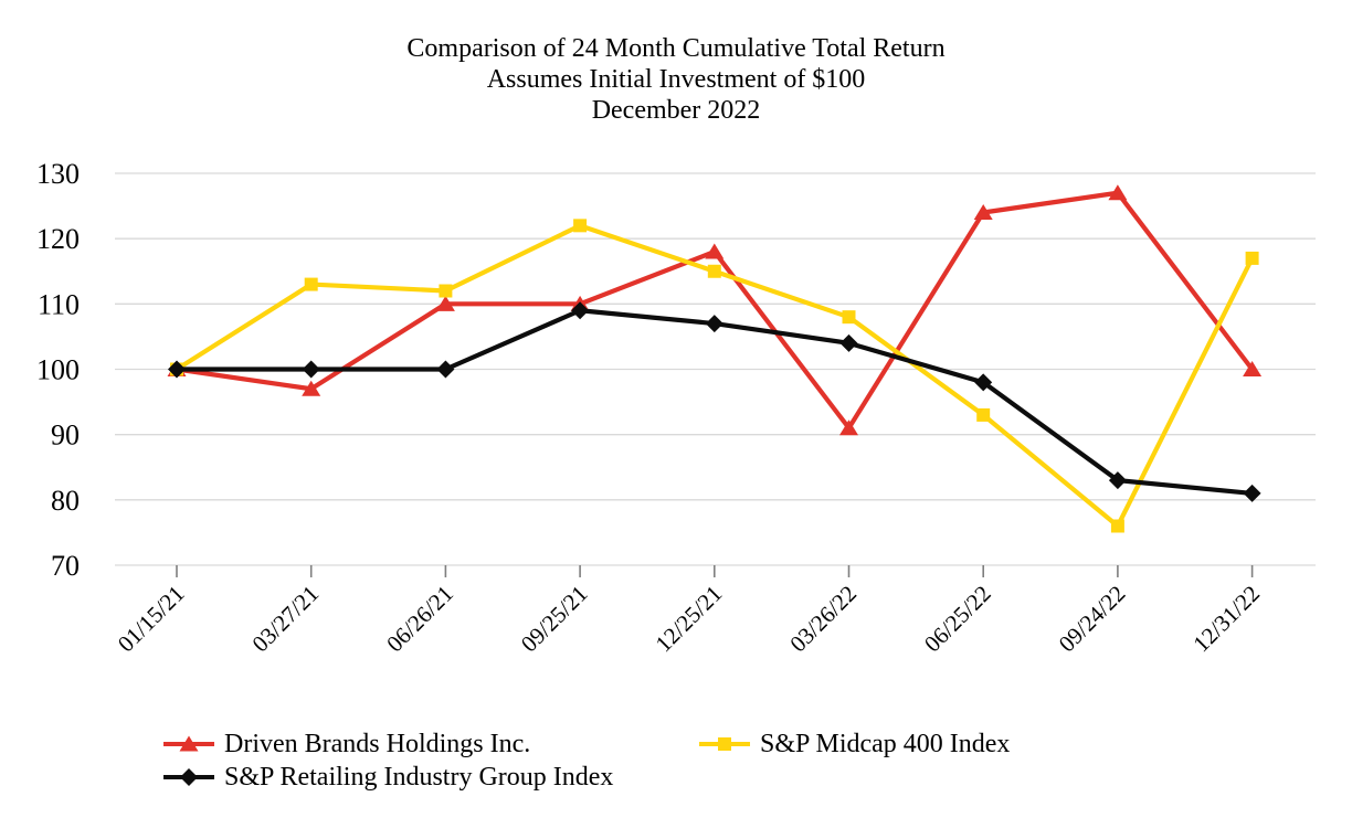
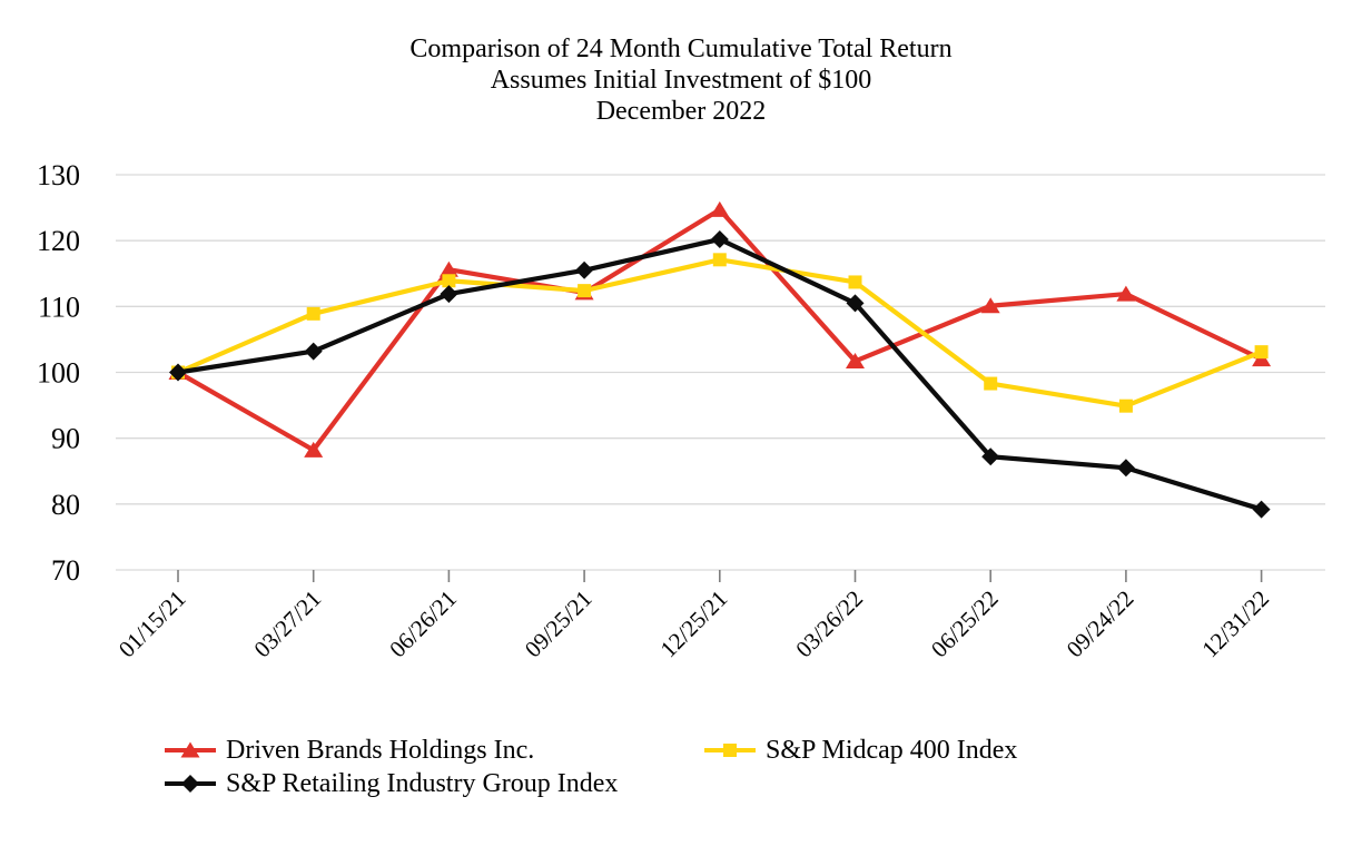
Driven Brands Holdings Inc./03/27/21: 97 -> 88
S&P Midcap 400 Index/03/27/21: 113 -> 109
S&P Retailing Industry Group Index/03/27/21: 100 -> 103
Driven Brands Holdings Inc./06/26/21: 110 -> 116
S&P Midcap 400 Index/06/26/21: 112 -> 114
S&P Retailing Industry Group Index/06/26/21: 100 -> 112
Driven Brands Holdings Inc./09/25/21: 110 -> 112
S&P Midcap 400 Index/09/25/21: 122 -> 112
S&P Retailing Industry Group Index/09/25/21: 109 -> 116
Driven Brands Holdings Inc./12/25/21: 118 -> 125
S&P Midcap 400 Index/12/25/21: 115 -> 117
S&P Retailing Industry Group Index/12/25/21: 107 -> 120
Driven Brands Holdings Inc./03/26/22: 91 -> 102
S&P Midcap 400 Index/03/26/22: 108 -> 114
S&P Retailing Industry Group Index/03/26/22: 104 -> 110
Driven Brands Holdings Inc./06/25/22: 124 -> 110
S&P Midcap 400 Index/06/25/22: 93 -> 98
S&P Retailing Industry Group Index/06/25/22: 98 -> 87
Driven Brands Holdings Inc./09/24/22: 127 -> 112
S&P Midcap 400 Index/09/24/22: 76 -> 95
S&P Retailing Industry Group Index/09/24/22: 83 -> 86
Driven Brands Holdings Inc./12/31/22: 100 -> 102
S&P Midcap 400 Index/12/31/22: 117 -> 103
S&P Retailing Industry Group Index/12/31/22: 81 -> 79
